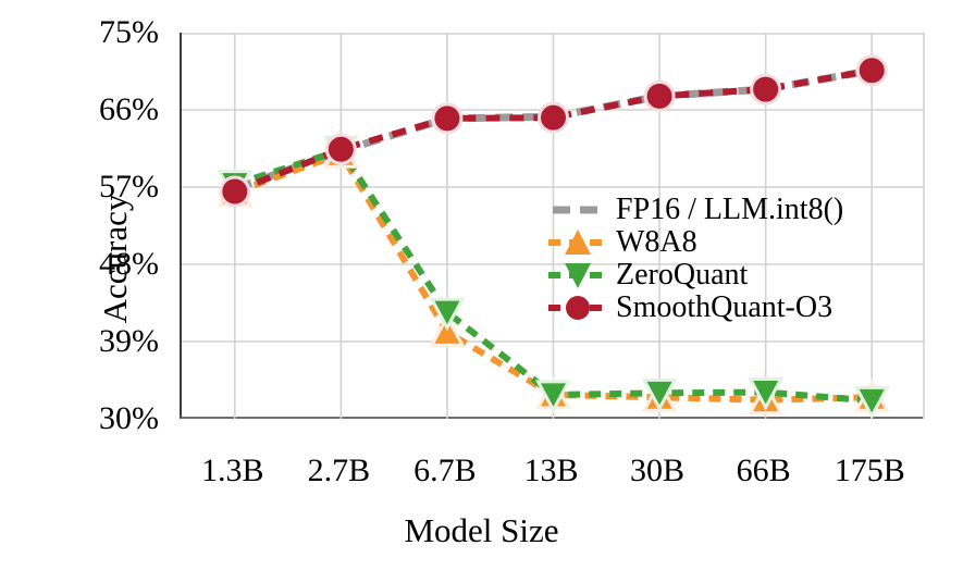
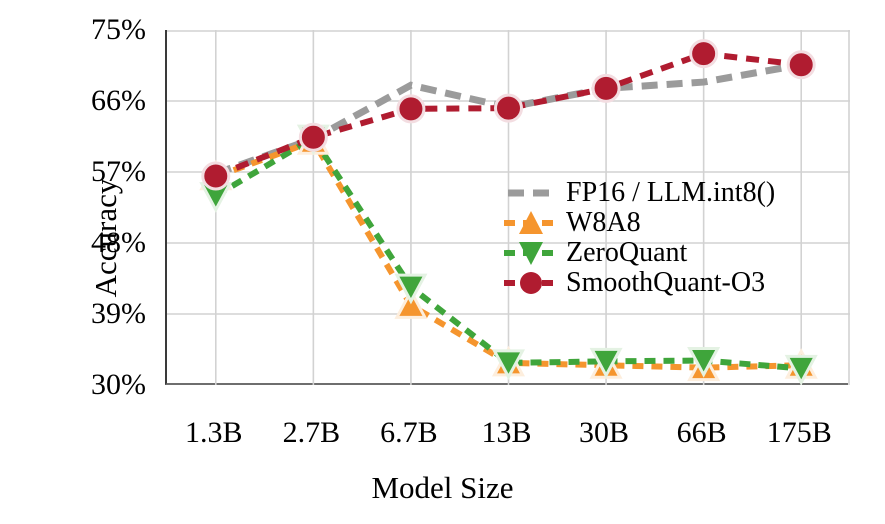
ZeroQuant/1.3B: 57% -> 54%
FP16 / LLM.int8()/6.7B: 65% -> 68%
SmoothQuant-O3/66B: 68% -> 72%
